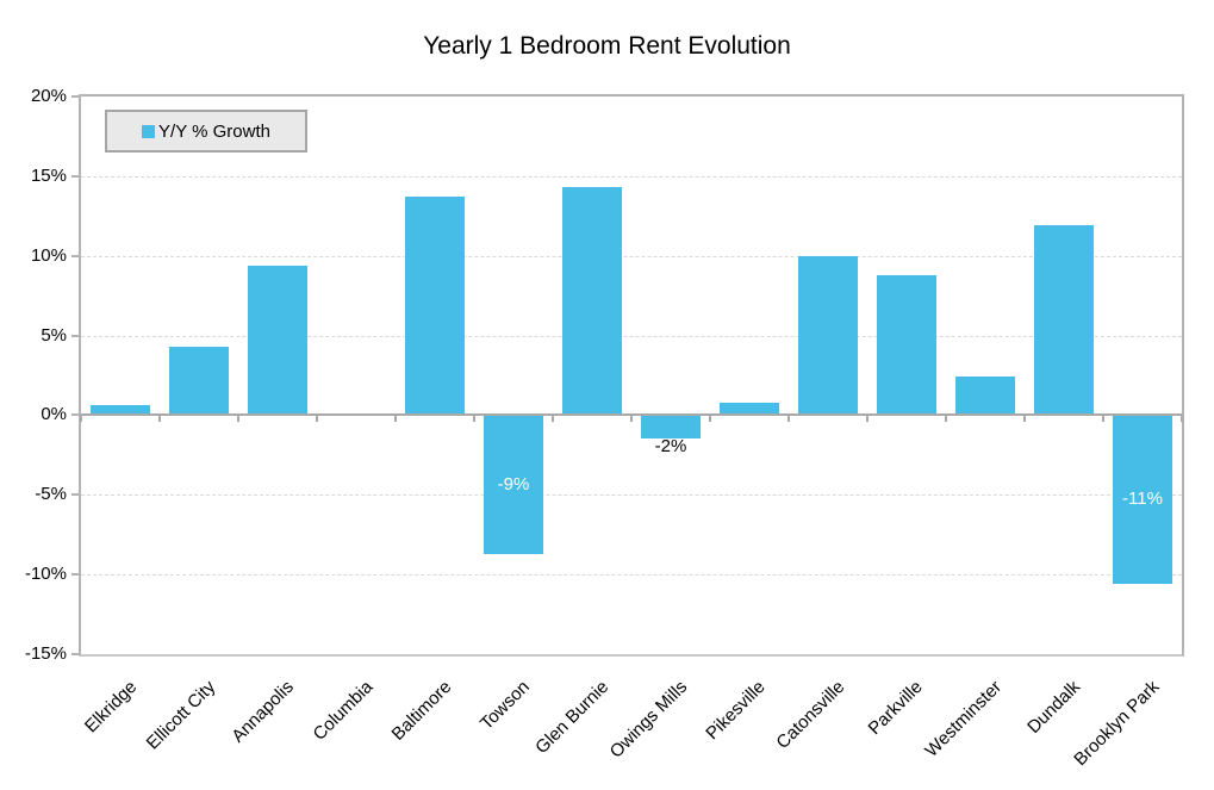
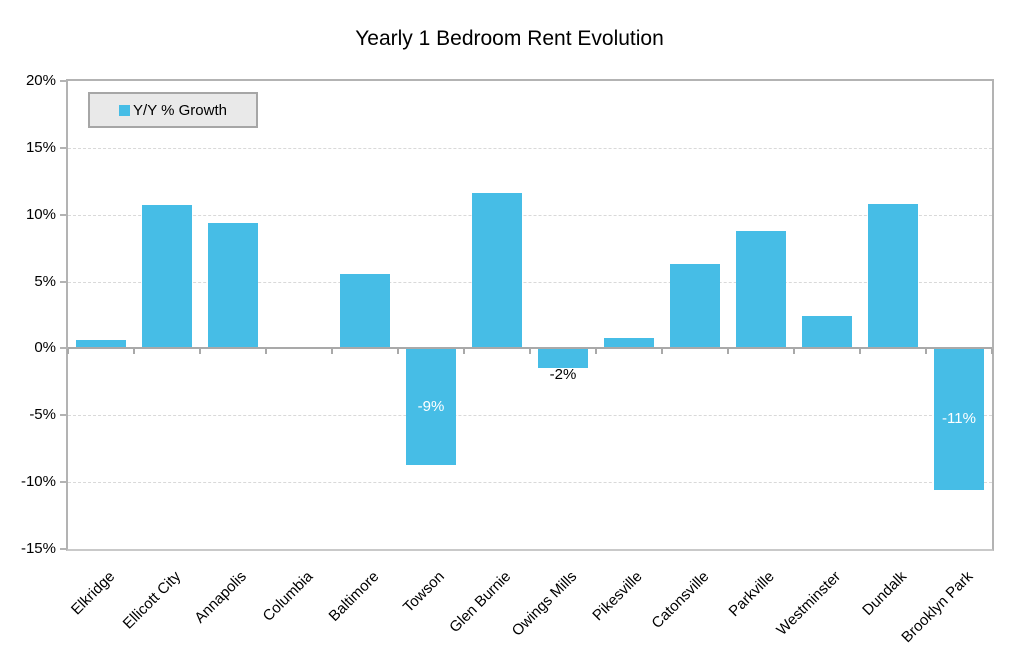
Ellicott City: 4.3% -> 10.7%
Baltimore: 13.7% -> 5.6%
Glen Burnie: 14.3% -> 11.6%
Catonsville: 10.0% -> 6.3%
Dundalk: 11.9% -> 10.8%
